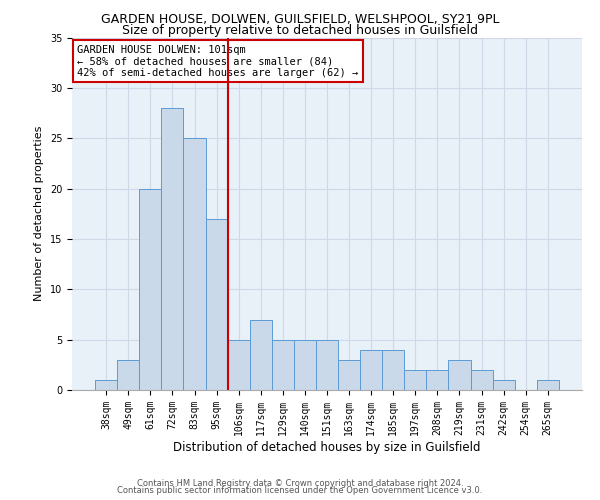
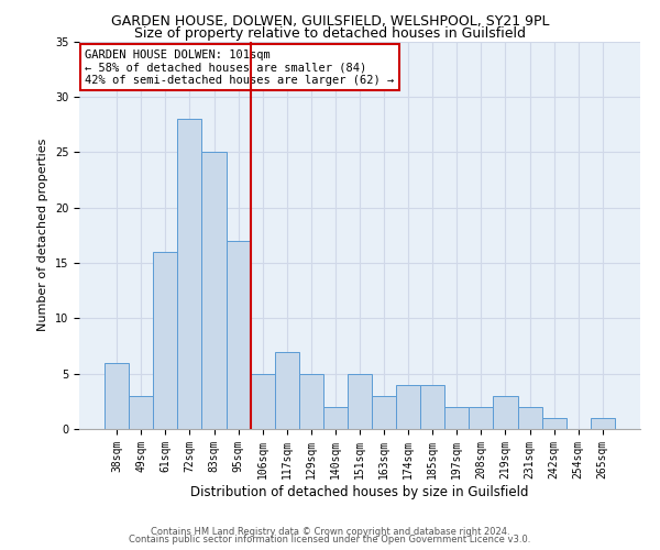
38sqm: 1 -> 6
61sqm: 20 -> 16
140sqm: 5 -> 2
